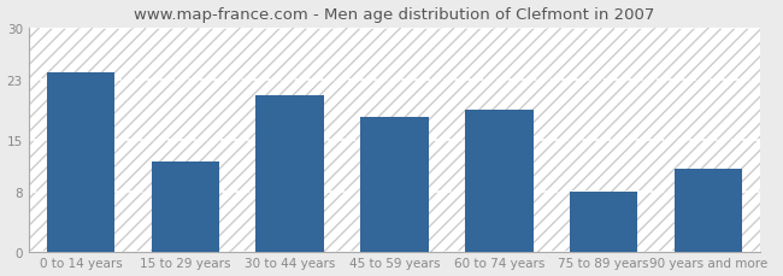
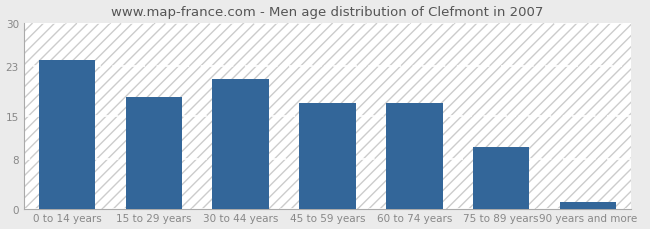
15 to 29 years: 12 -> 18
45 to 59 years: 18 -> 17
60 to 74 years: 19 -> 17
75 to 89 years: 8 -> 10
90 years and more: 11 -> 1
